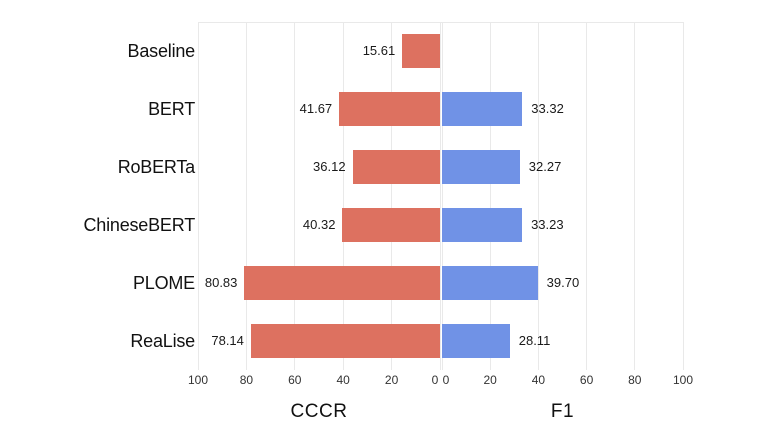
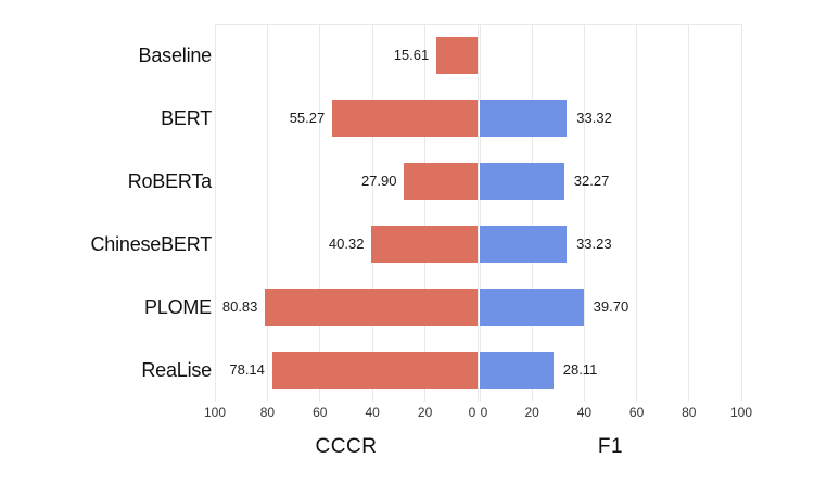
CCCR/BERT: 41.67 -> 55.27
CCCR/RoBERTa: 36.12 -> 27.90
